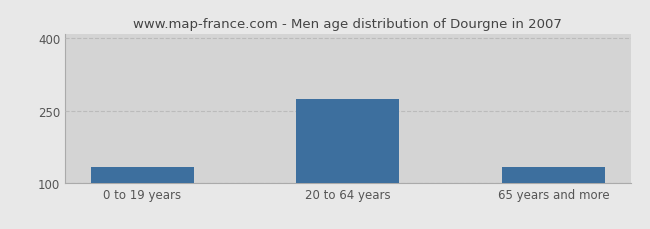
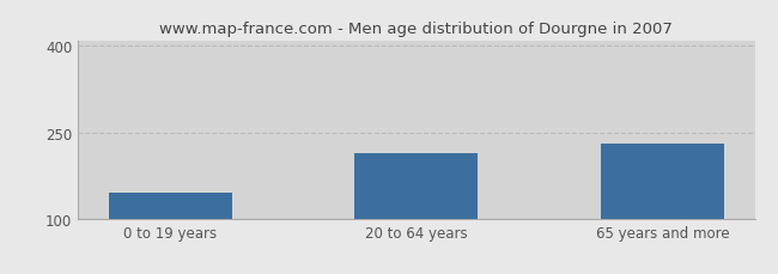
0 to 19 years: 133 -> 145
20 to 64 years: 275 -> 215
65 years and more: 133 -> 230
